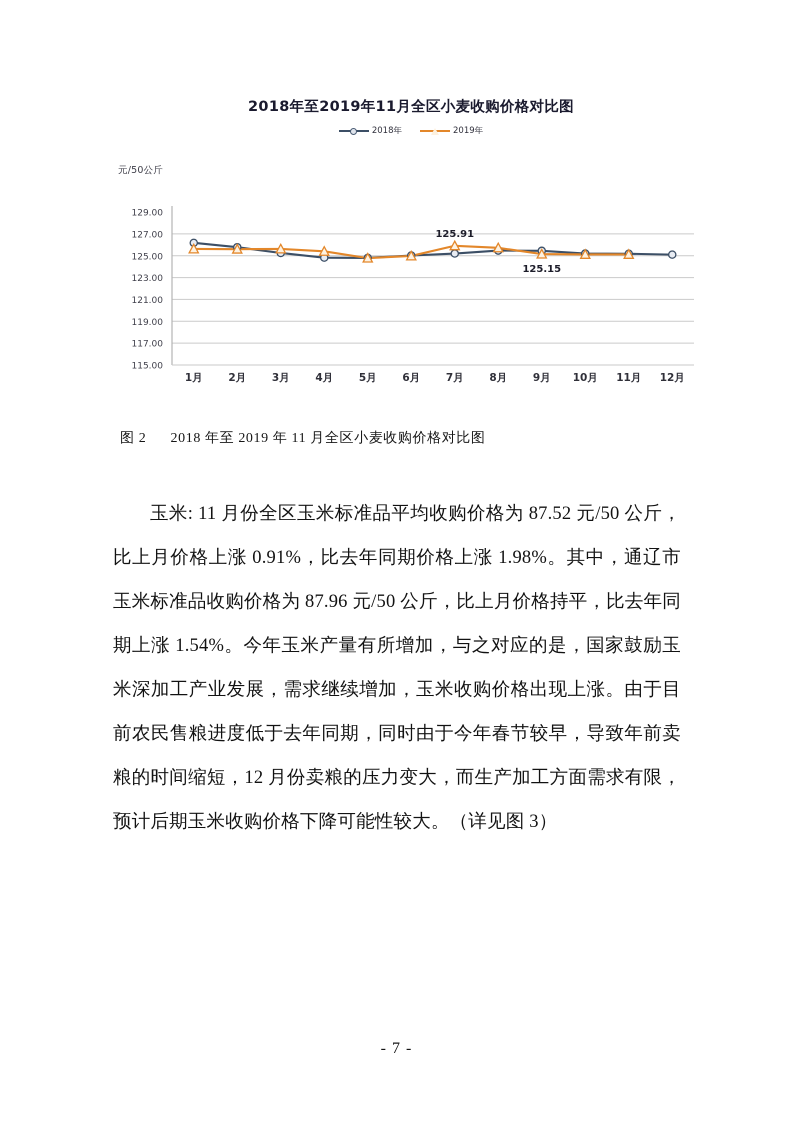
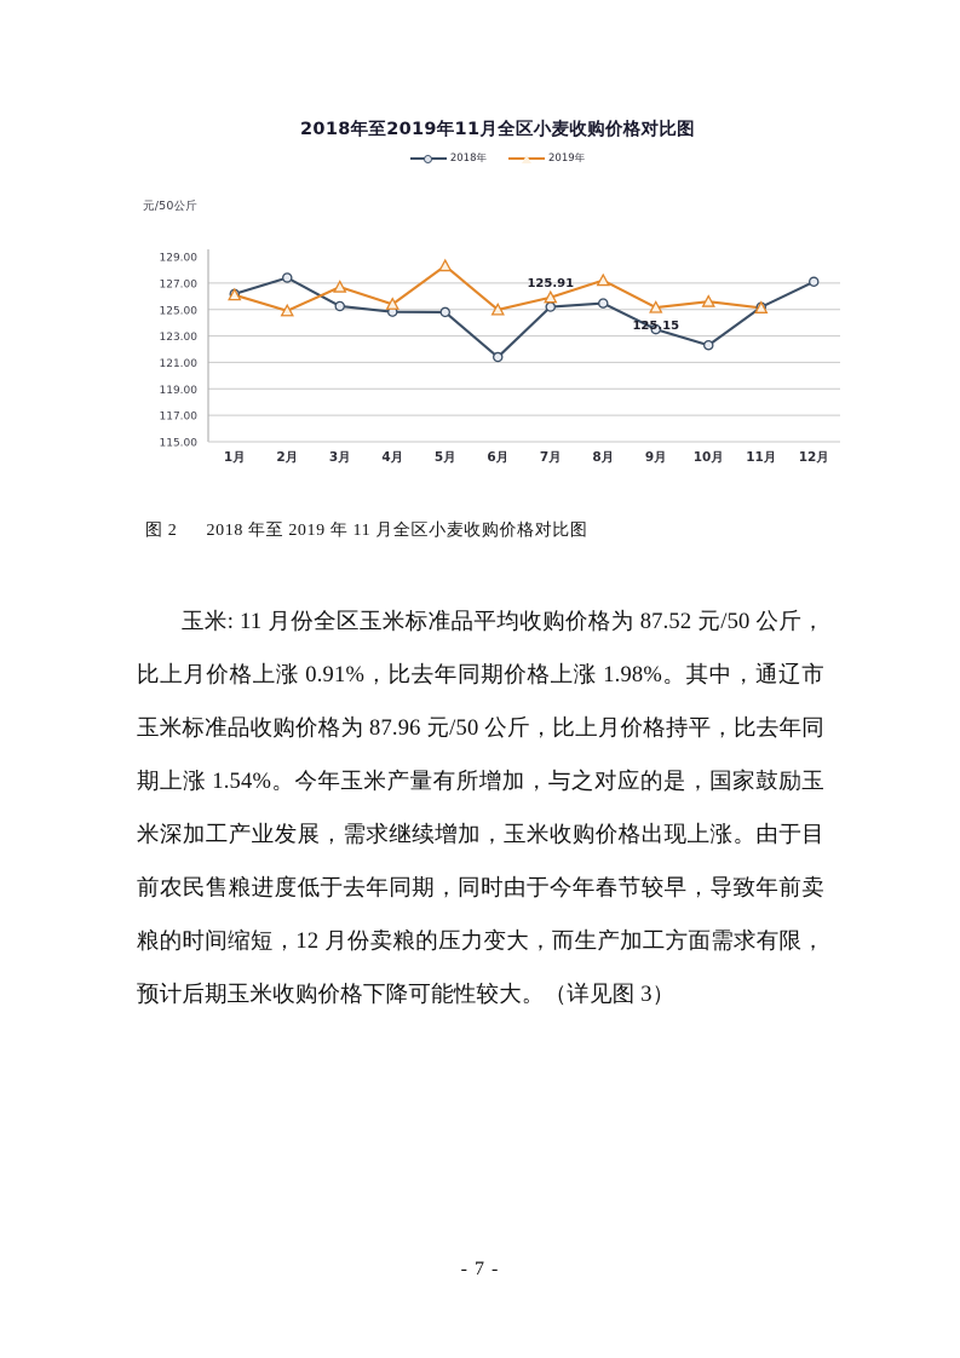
2019年/1月: 125.6 -> 126.1
2018年/2月: 125.8 -> 127.4
2019年/2月: 125.6 -> 124.9
2019年/3月: 125.6 -> 126.7
2019年/5月: 124.8 -> 128.3
2018年/6月: 125.0 -> 121.4
2019年/8月: 125.7 -> 127.2
2018年/9月: 125.5 -> 123.5
2018年/10月: 125.2 -> 122.3
2019年/10月: 125.1 -> 125.6
2018年/12月: 125.1 -> 127.1
